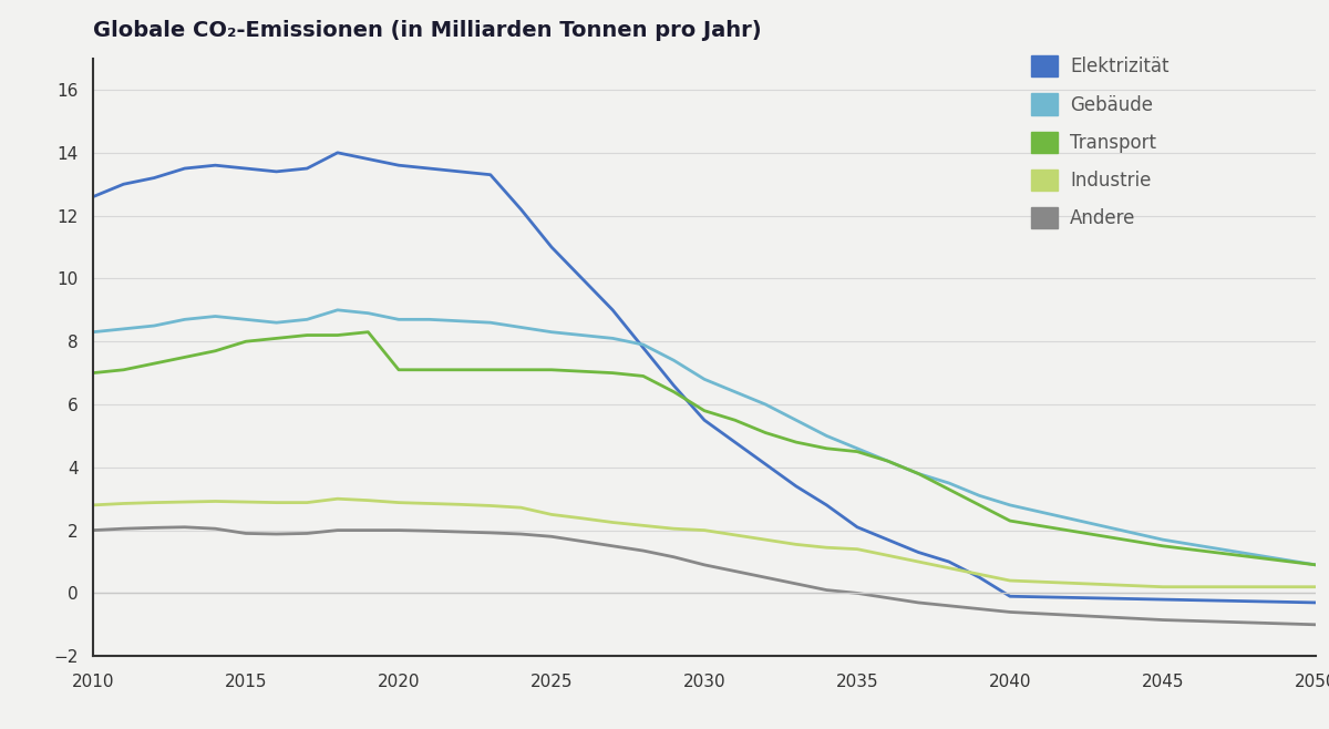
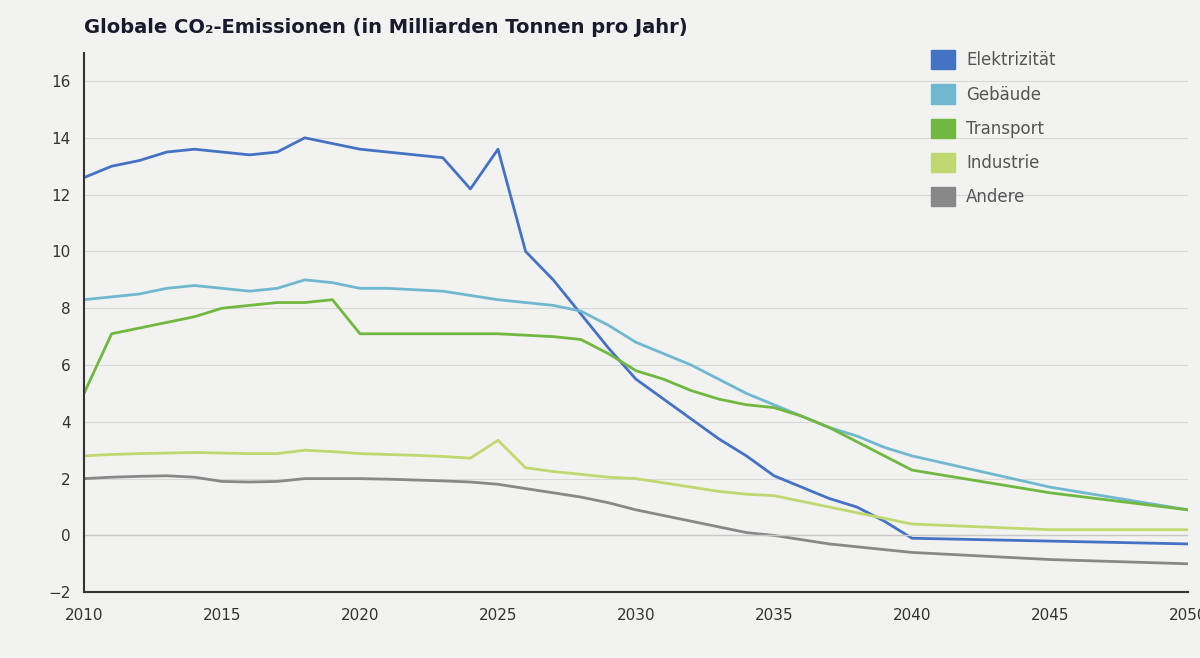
Transport/2010: 7.00 -> 5.00
Elektrizität/2025: 11.0 -> 13.6
Industrie/2025: 2.50 -> 3.35
